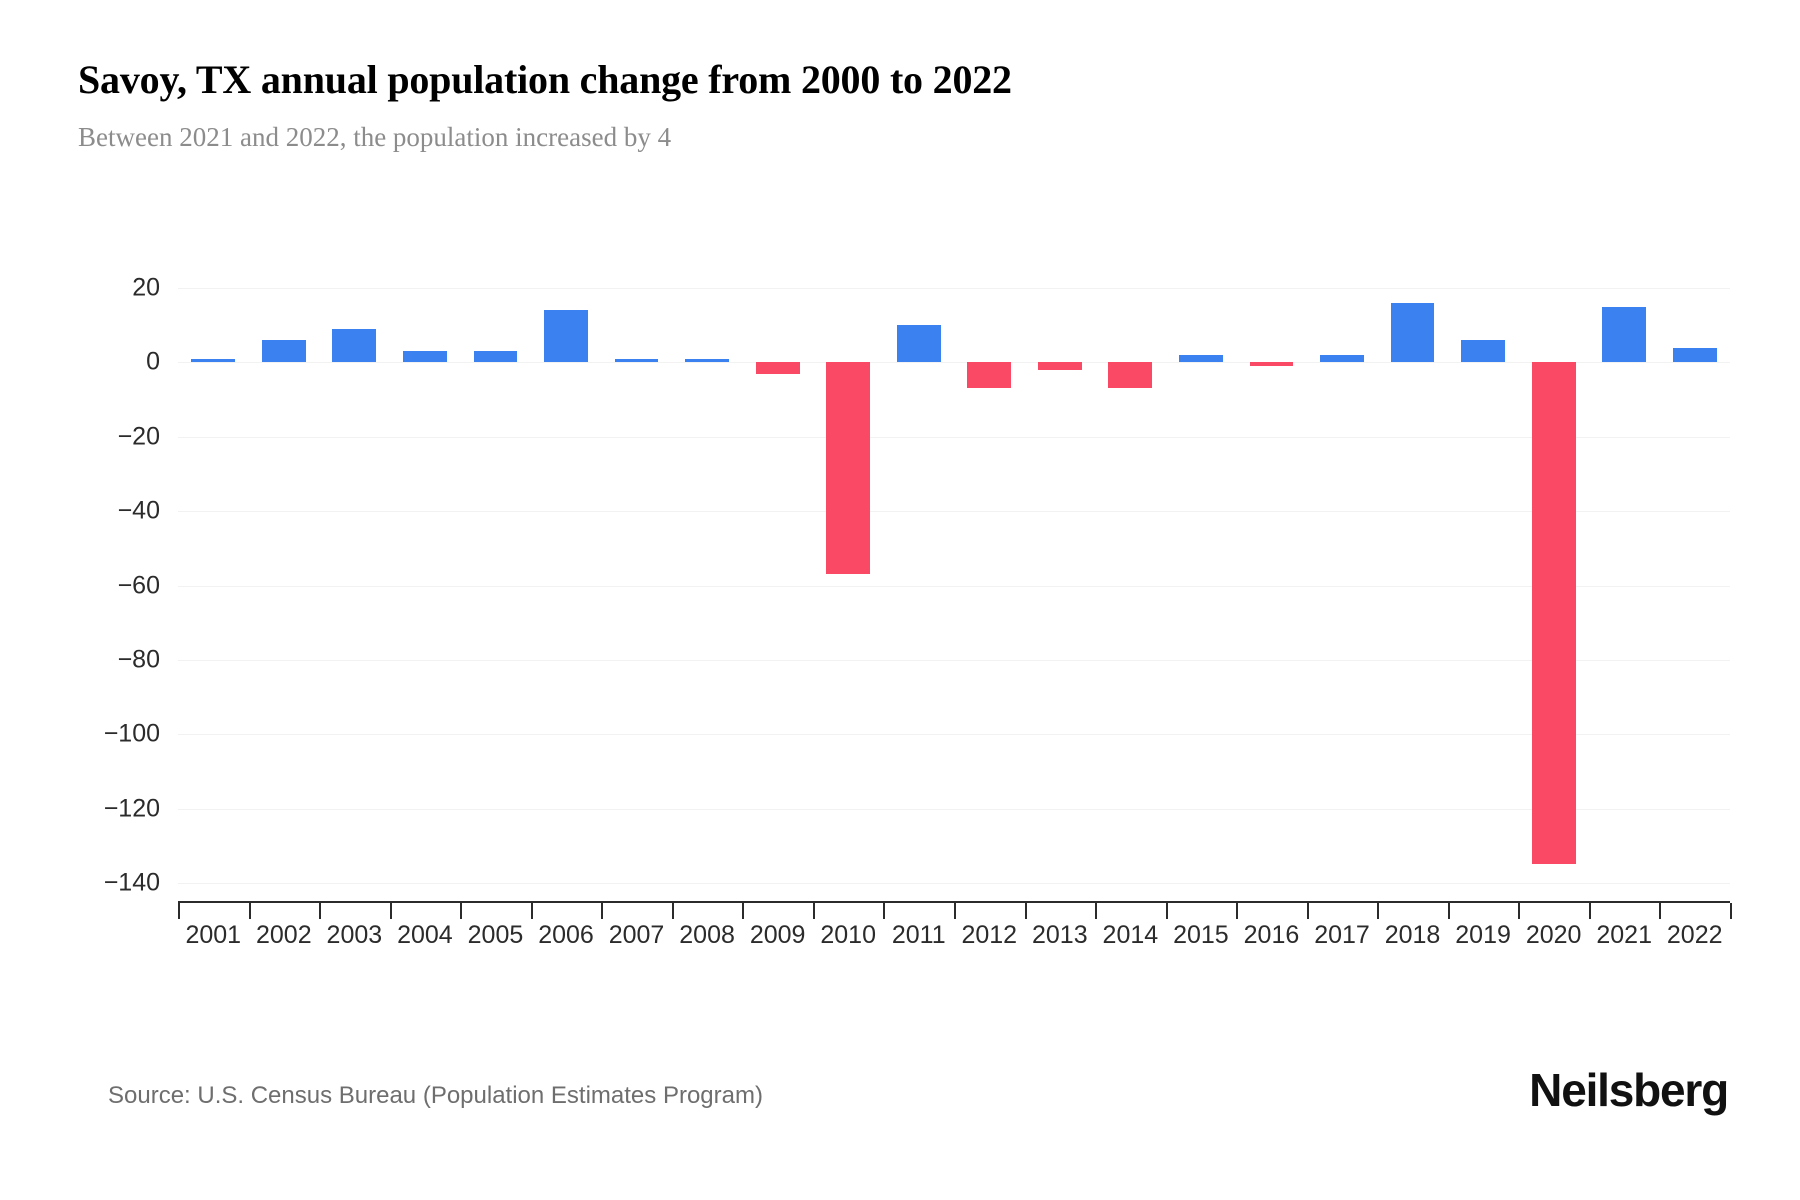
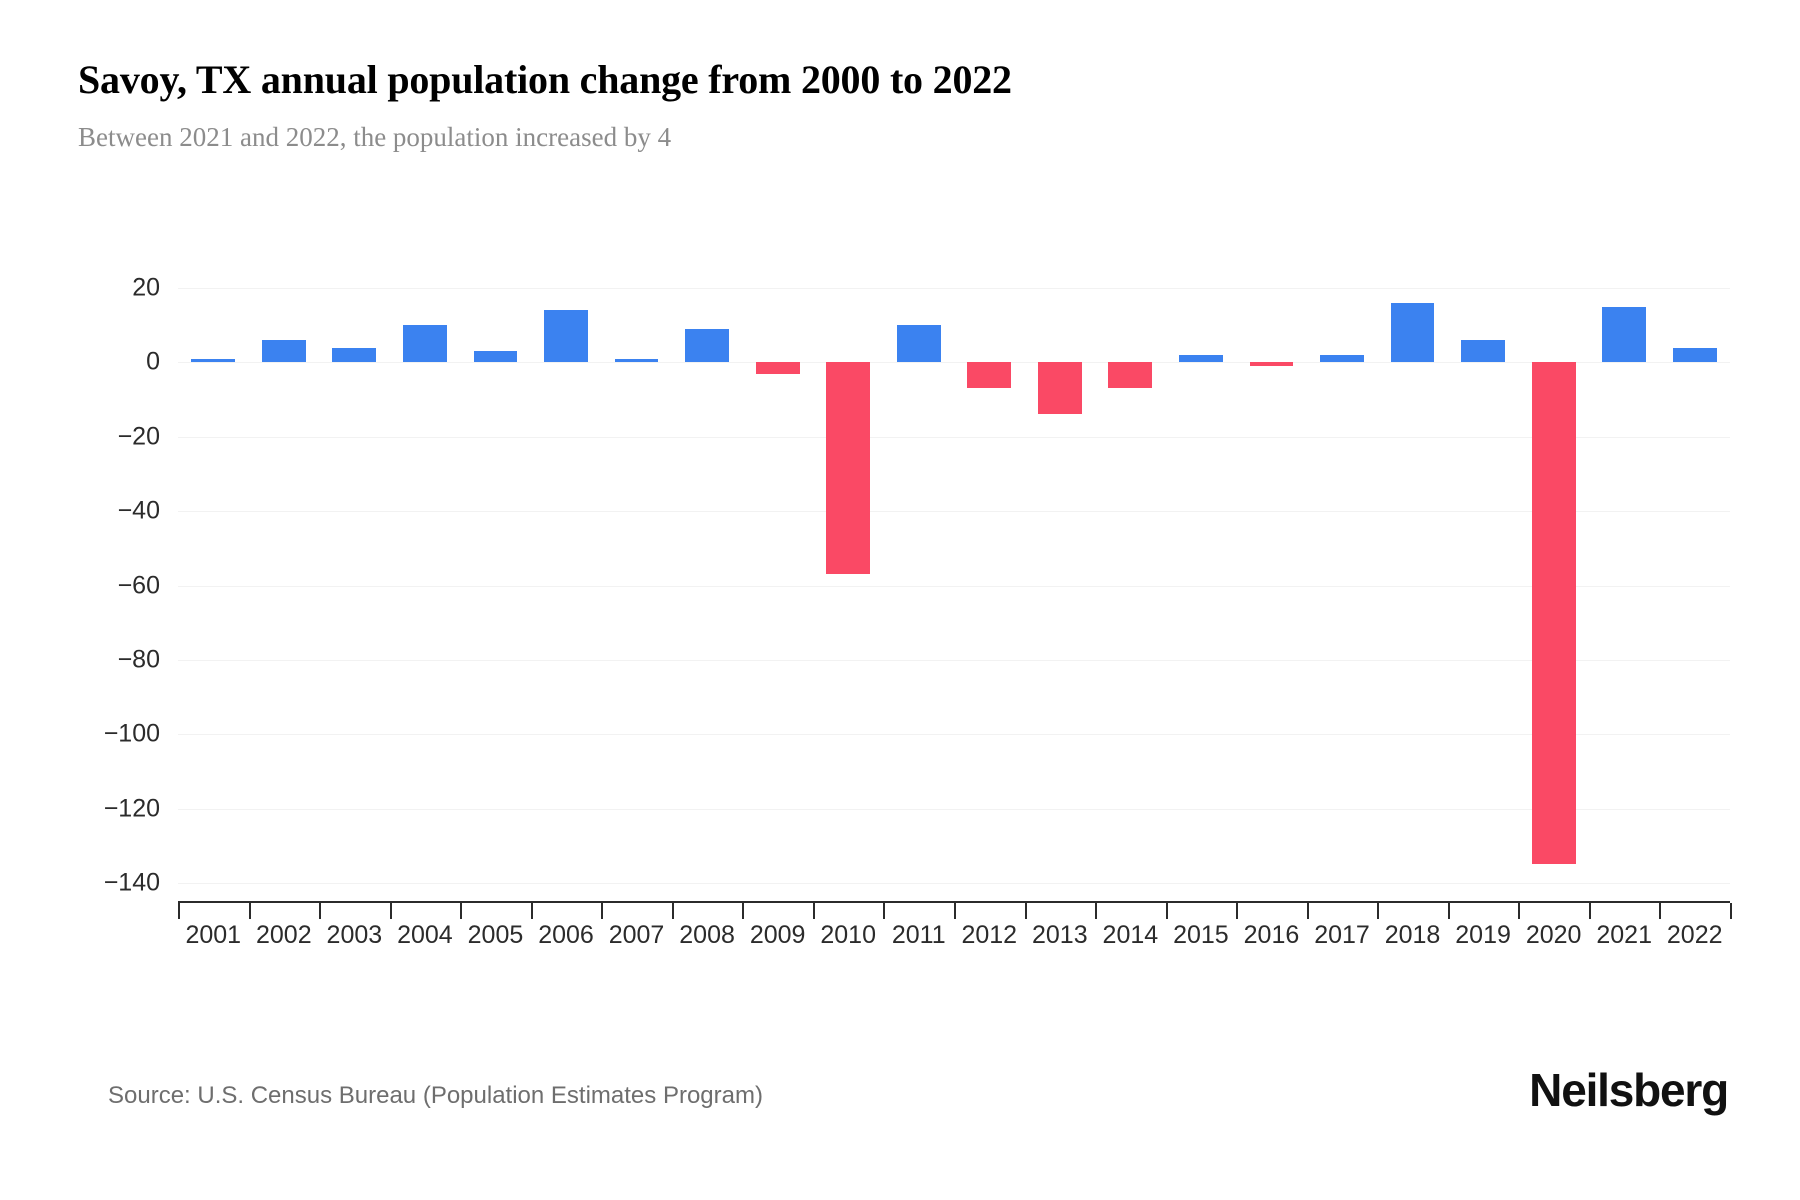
2003: 9 -> 4
2004: 3 -> 10
2008: 1 -> 9
2013: -2 -> -14
